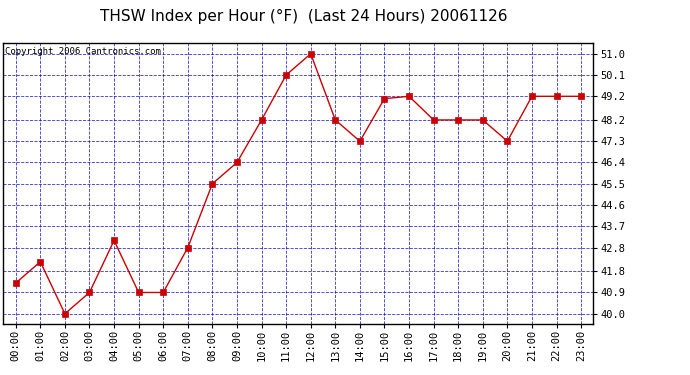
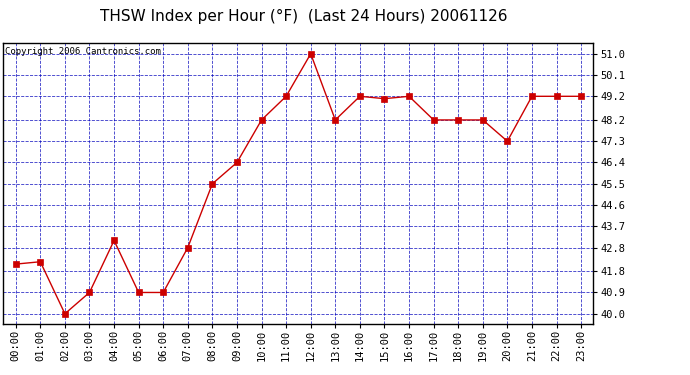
00:00: 41.3 -> 42.1
11:00: 50.1 -> 49.2
14:00: 47.3 -> 49.2
